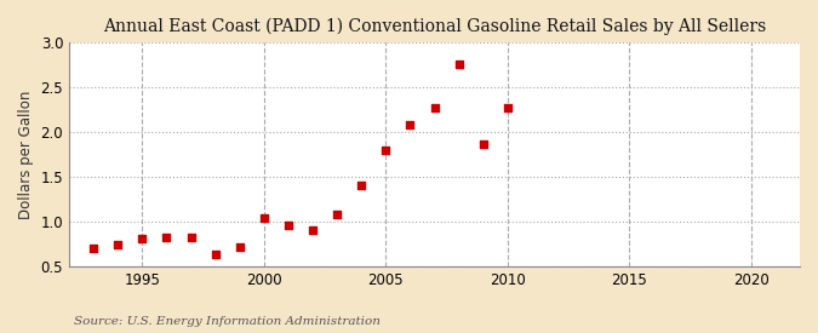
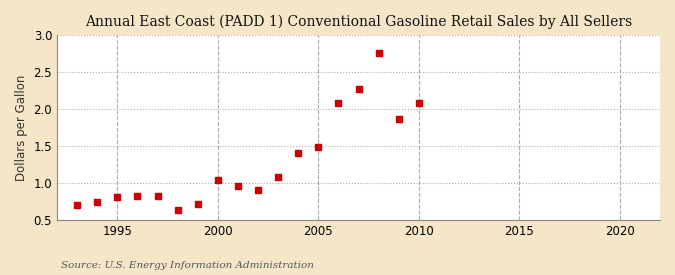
2005: 1.80 -> 1.48
2010: 2.27 -> 2.08
